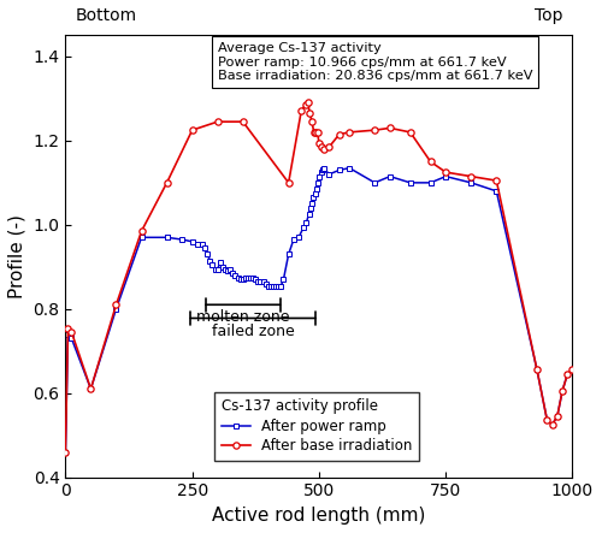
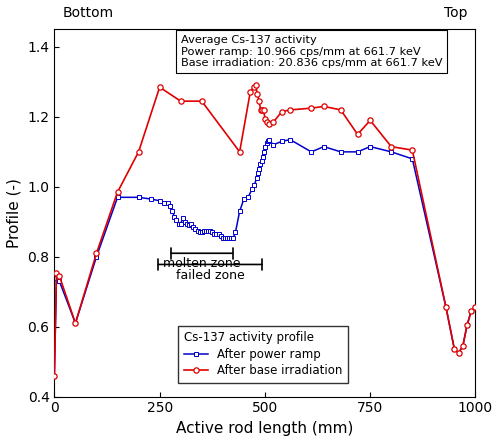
After base irradiation/250: 1.225 -> 1.285
After base irradiation/750: 1.125 -> 1.190
